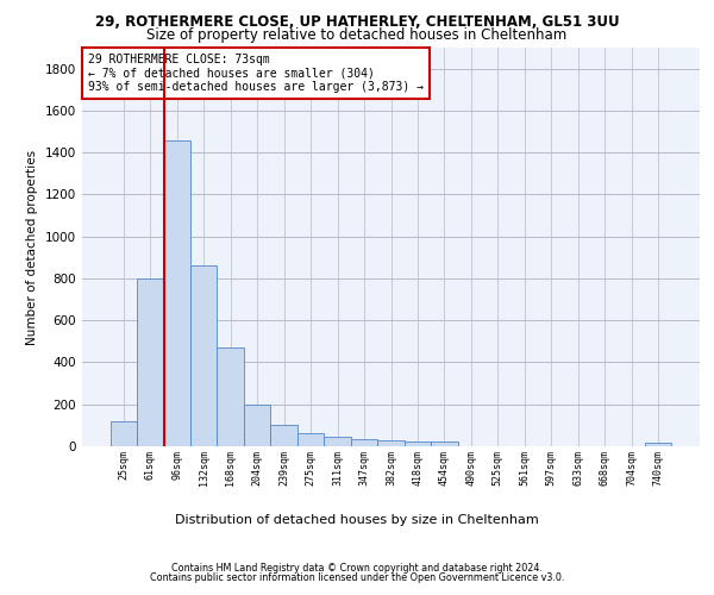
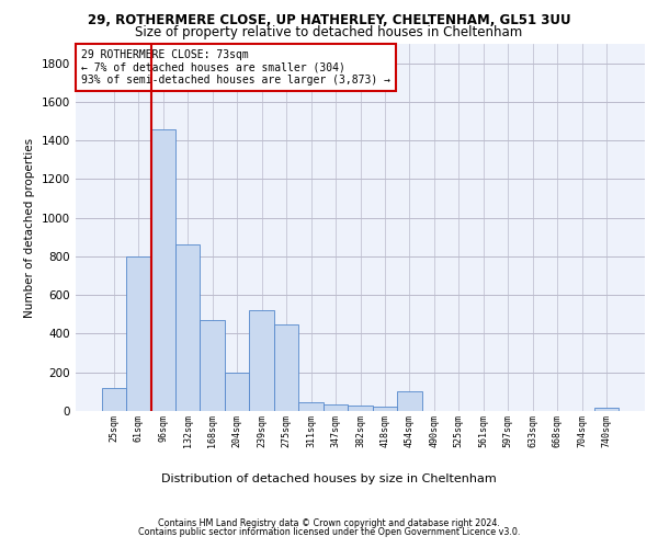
239sqm: 100 -> 520
275sqm: 60 -> 450
454sqm: 20 -> 100
